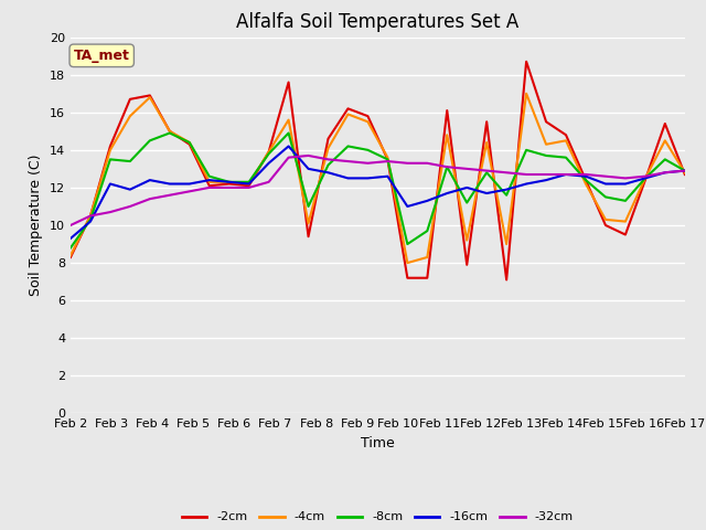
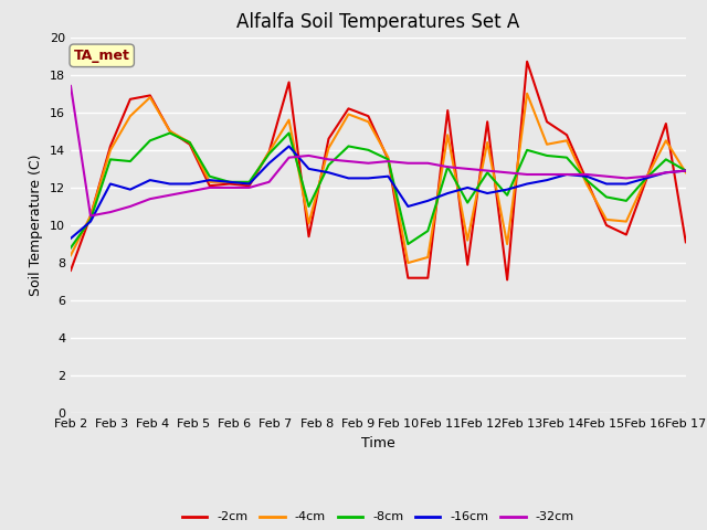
-2cm/Feb 2: 8.3 -> 7.6
-32cm/Feb 2: 10.0 -> 17.4
-2cm/Feb 17: 12.7 -> 9.1
